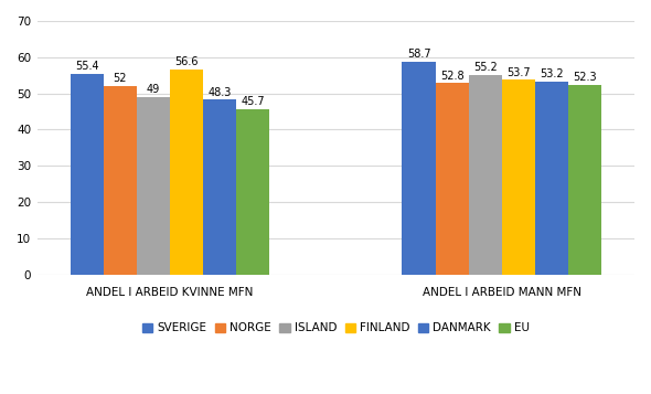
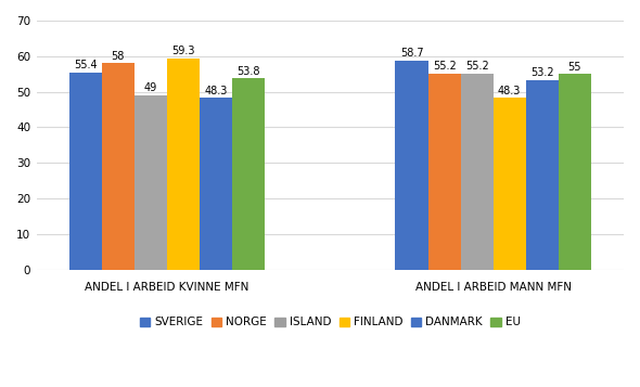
NORGE/ANDEL I ARBEID KVINNE MFN: 52 -> 58
FINLAND/ANDEL I ARBEID KVINNE MFN: 56.6 -> 59.3
EU/ANDEL I ARBEID KVINNE MFN: 45.7 -> 53.8
NORGE/ANDEL I ARBEID MANN MFN: 52.8 -> 55.2
FINLAND/ANDEL I ARBEID MANN MFN: 53.7 -> 48.3
EU/ANDEL I ARBEID MANN MFN: 52.3 -> 55
